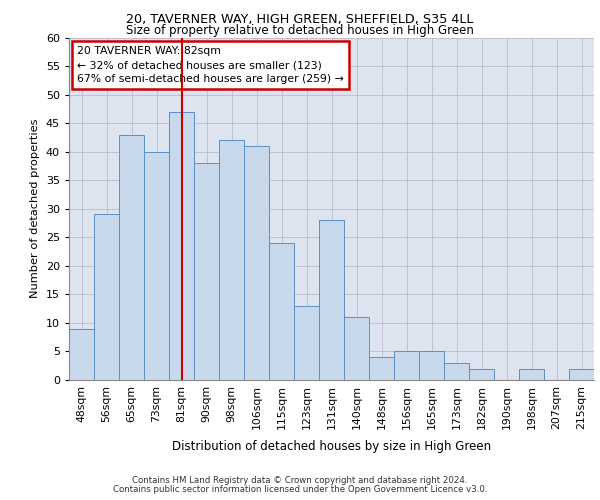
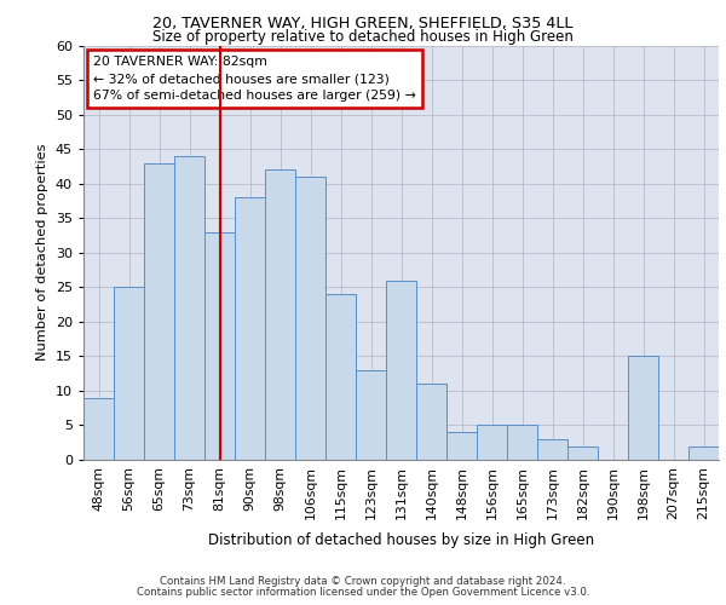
56sqm: 29 -> 25
73sqm: 40 -> 44
81sqm: 47 -> 33
131sqm: 28 -> 26
198sqm: 2 -> 15
